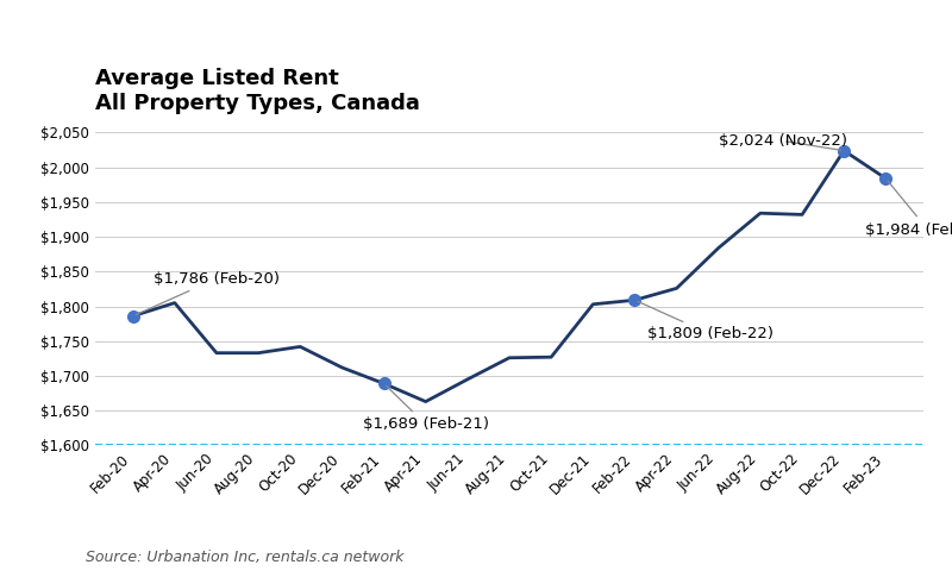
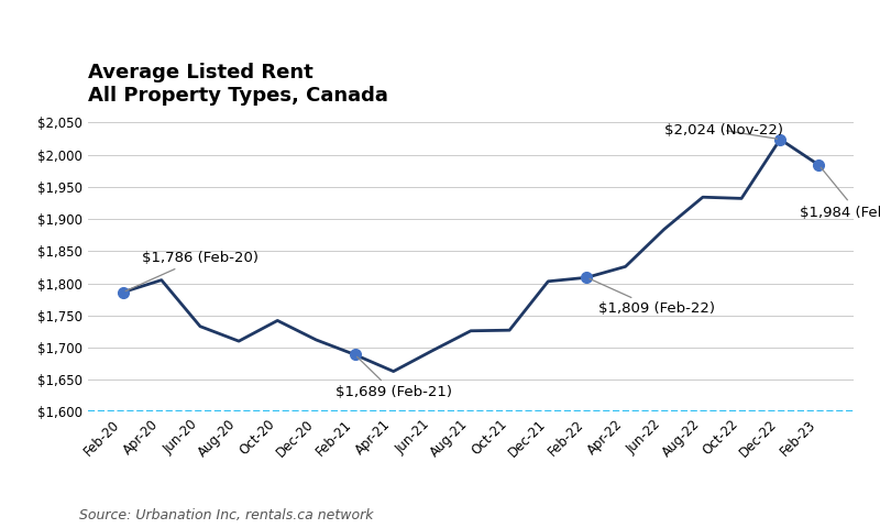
Aug-20: $1,733 -> $1,710
